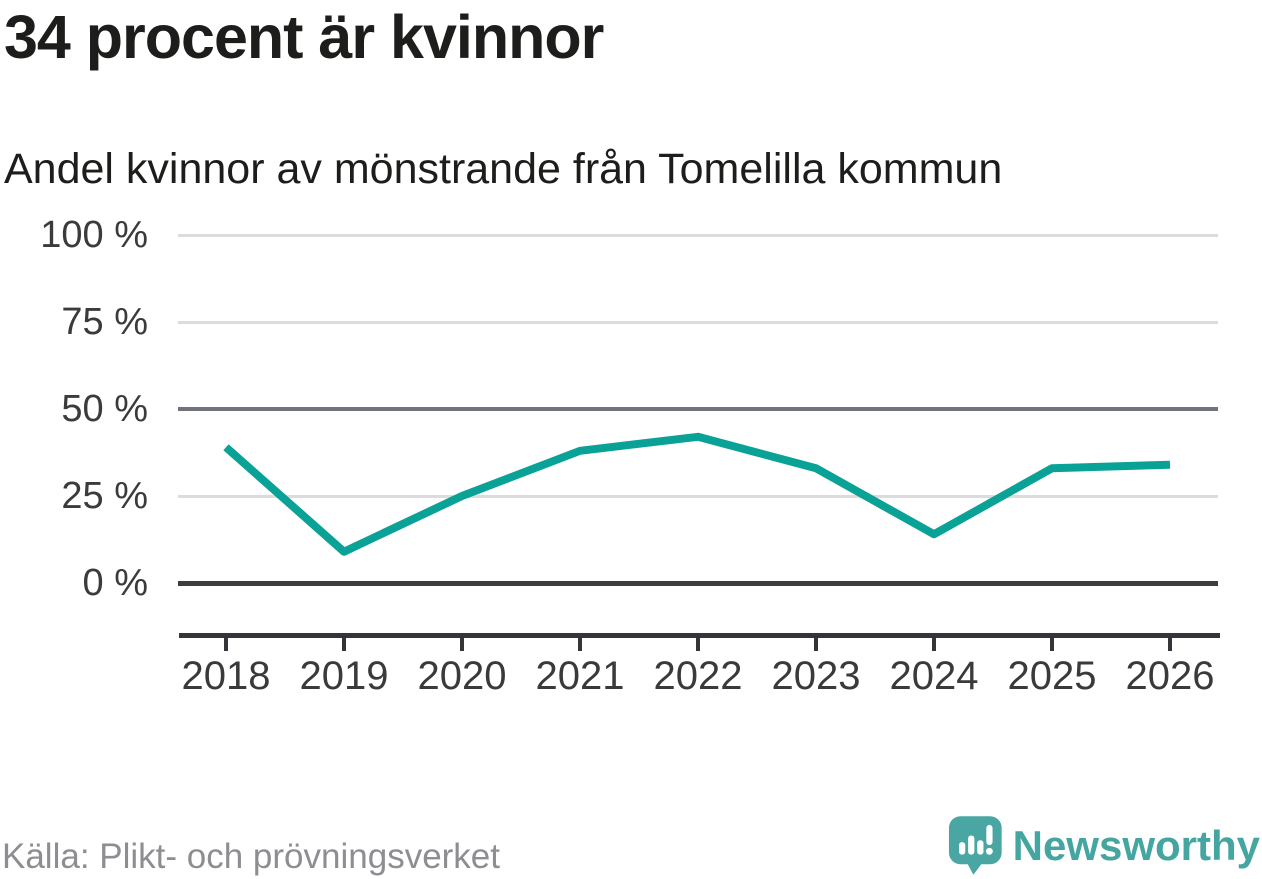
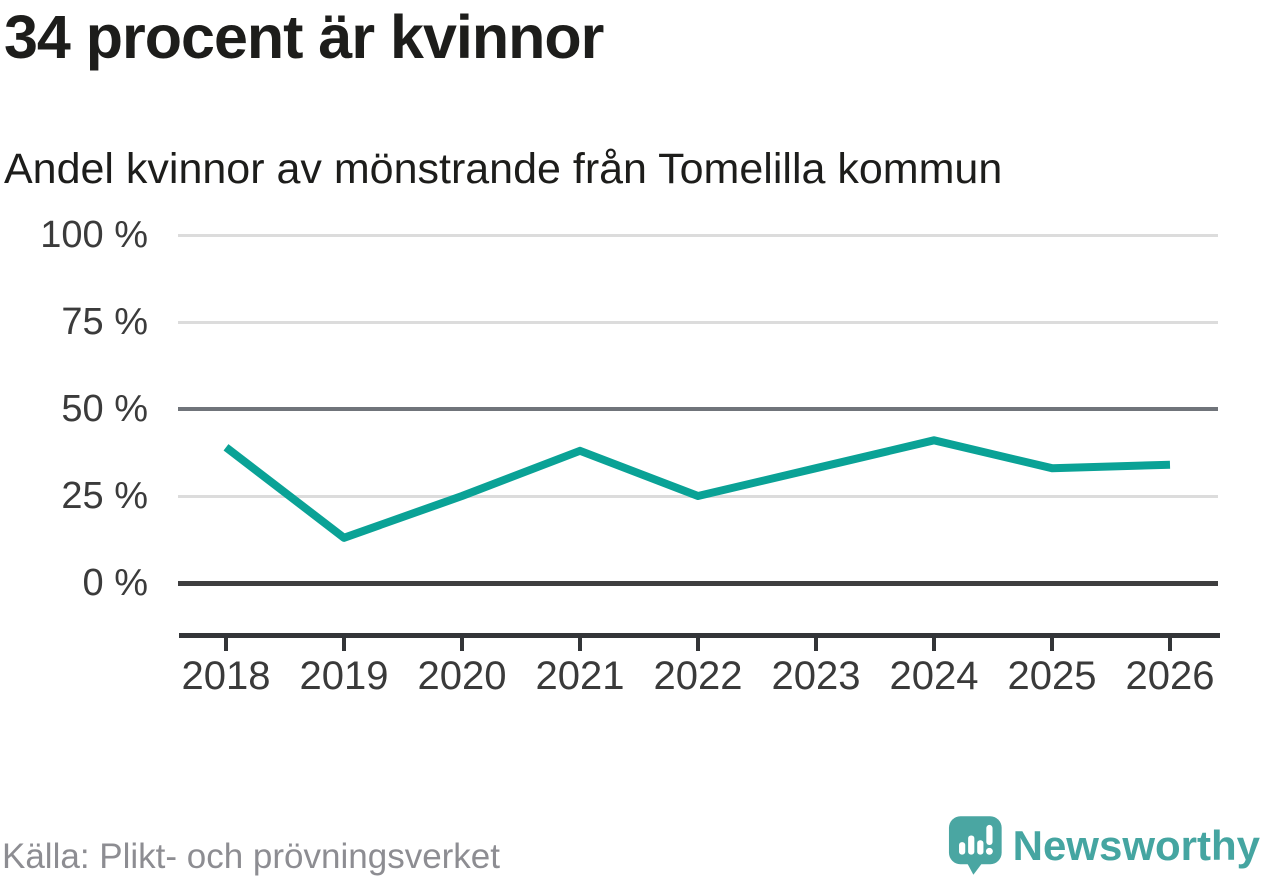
2019: 9% -> 13%
2022: 42% -> 25%
2024: 14% -> 41%
